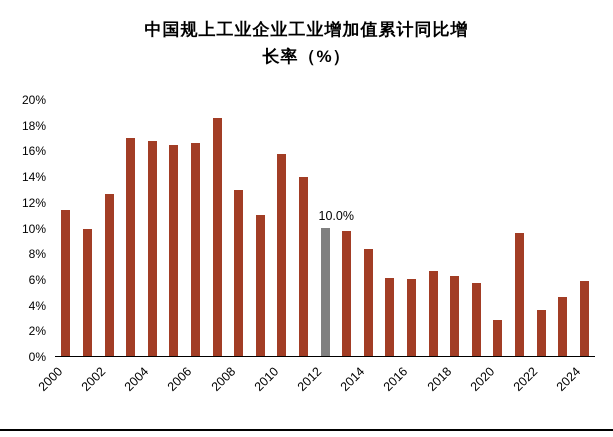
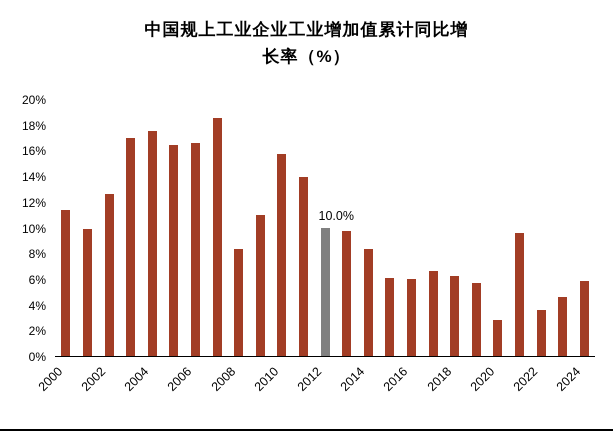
2004: 16.7% -> 17.5%
2008: 12.9% -> 8.3%
